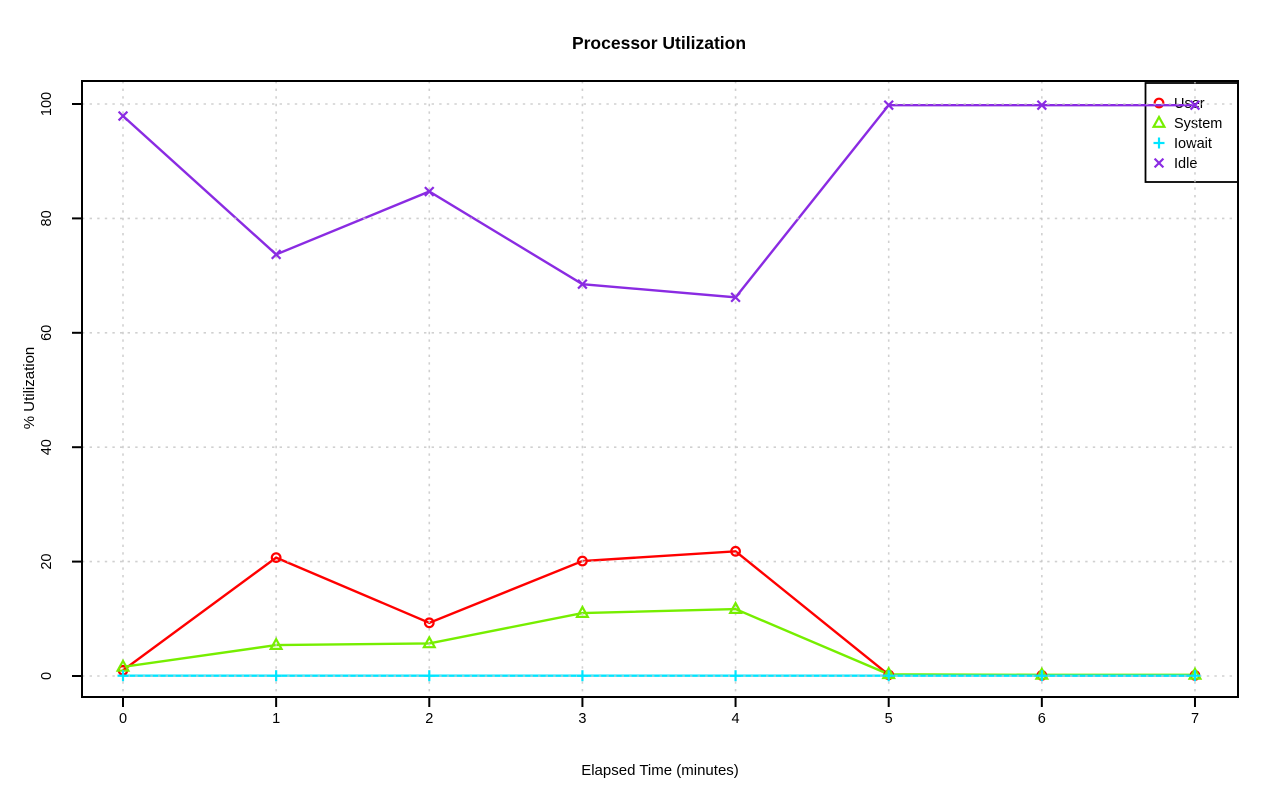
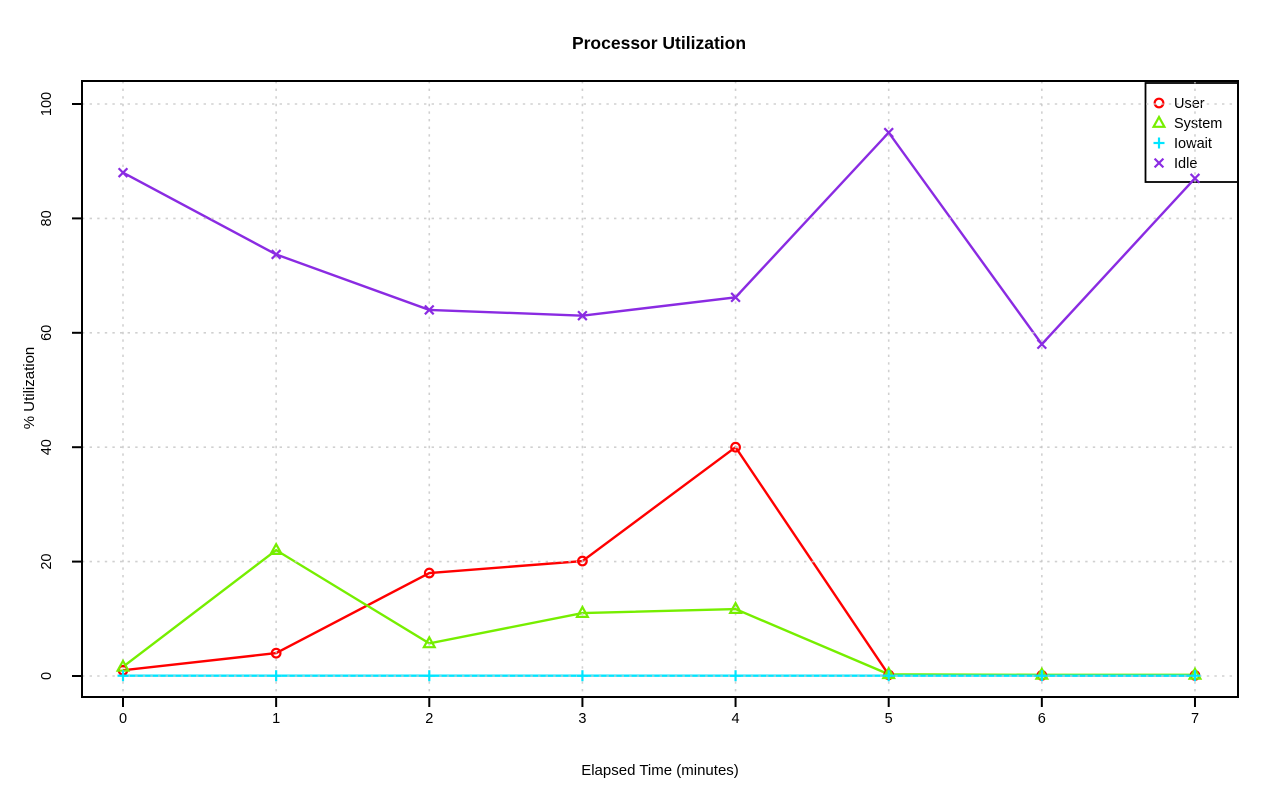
Idle/0: 98 -> 88
User/1: 21 -> 4
System/1: 5 -> 22
User/2: 9 -> 18
Idle/2: 85 -> 64
Idle/3: 68 -> 63
User/4: 22 -> 40
Idle/5: 100 -> 95
Idle/6: 100 -> 58
Idle/7: 100 -> 87
